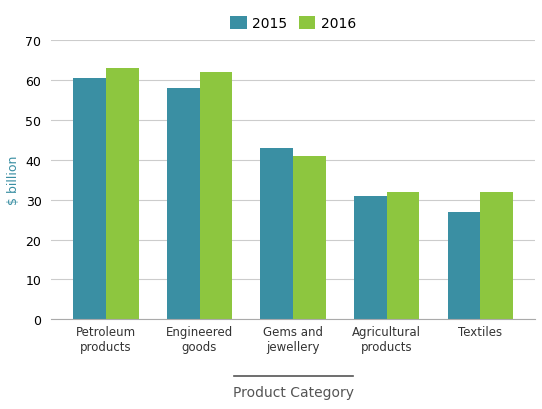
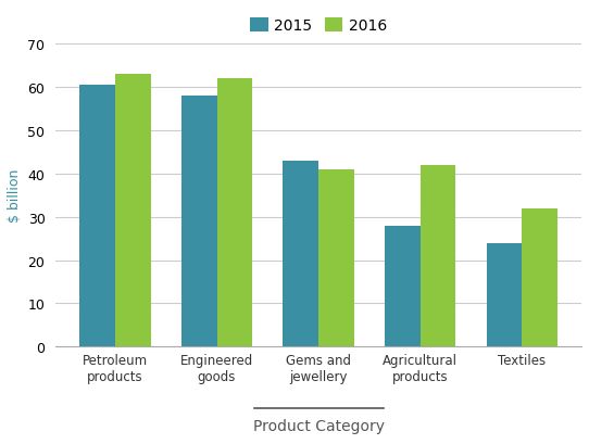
2015/Agricultural products: 31.0 -> 28.0
2016/Agricultural products: 32 -> 42
2015/Textiles: 27.0 -> 24.0
